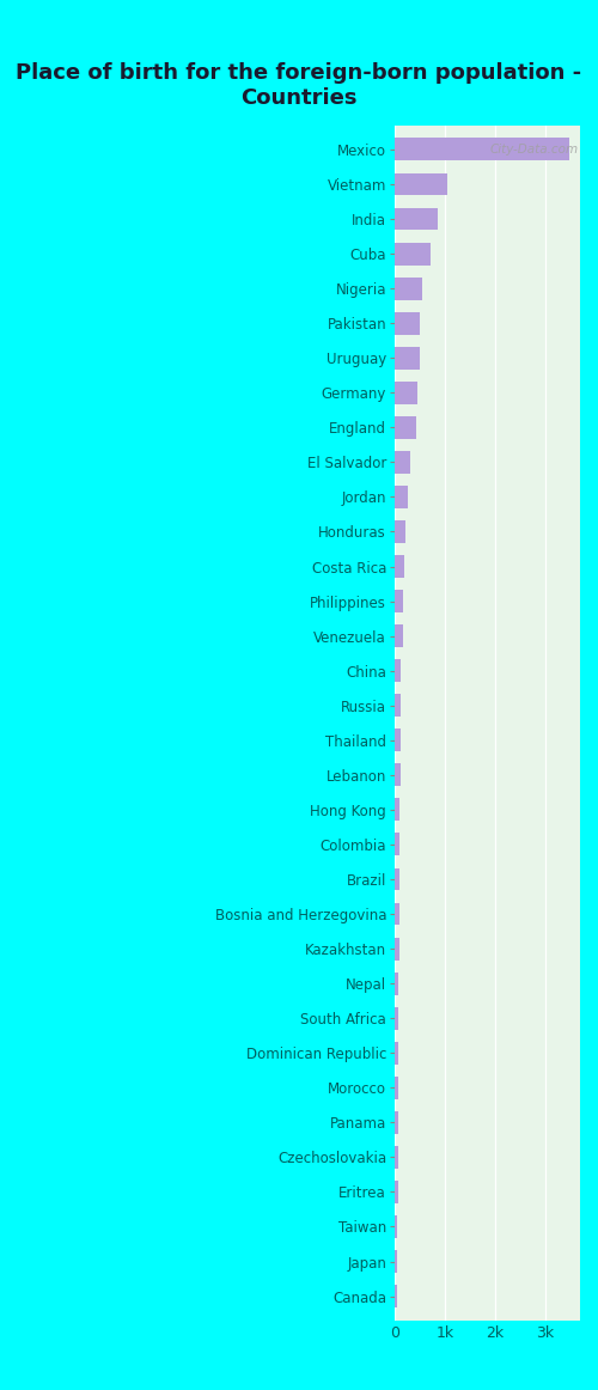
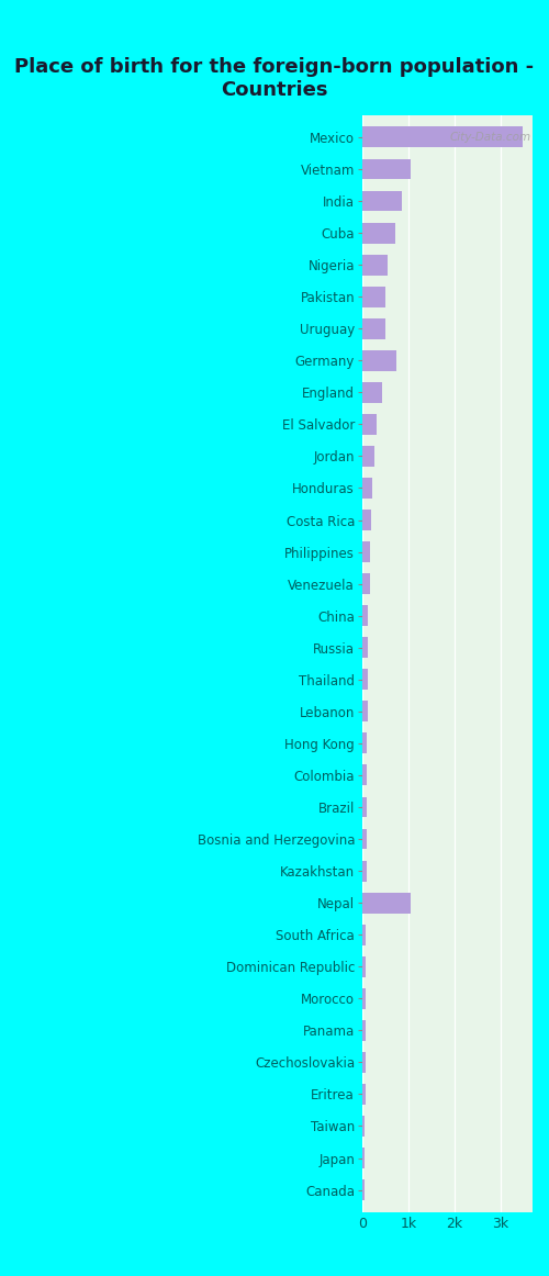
Germany: 0.45k -> 0.75k
Nepal: 0.08k -> 1.05k
